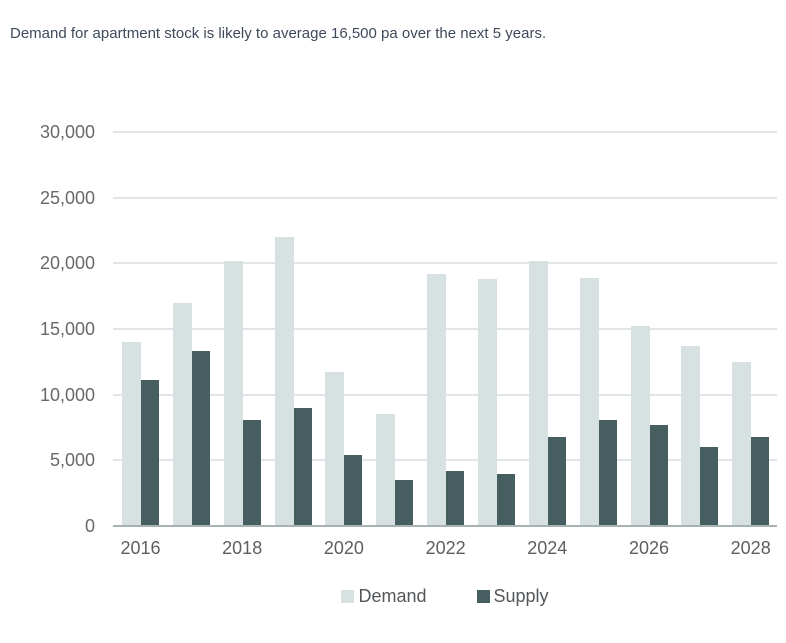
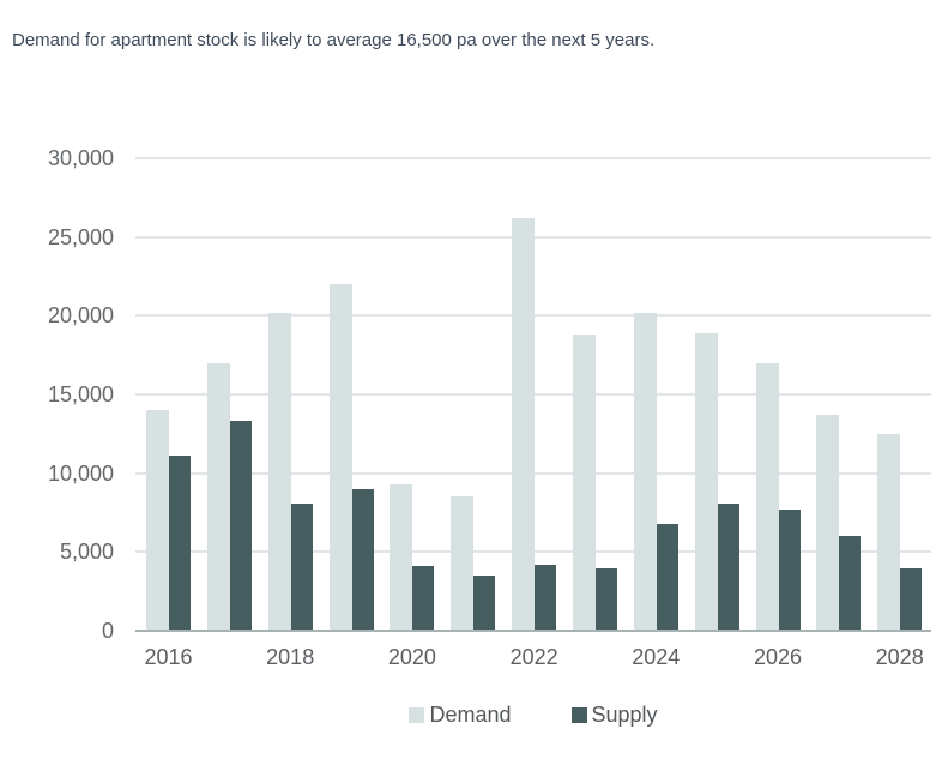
Demand/2020: 11700 -> 9300
Supply/2020: 5400 -> 4100
Demand/2022: 19200 -> 26200
Demand/2026: 15200 -> 17000
Supply/2028: 6800 -> 4000
